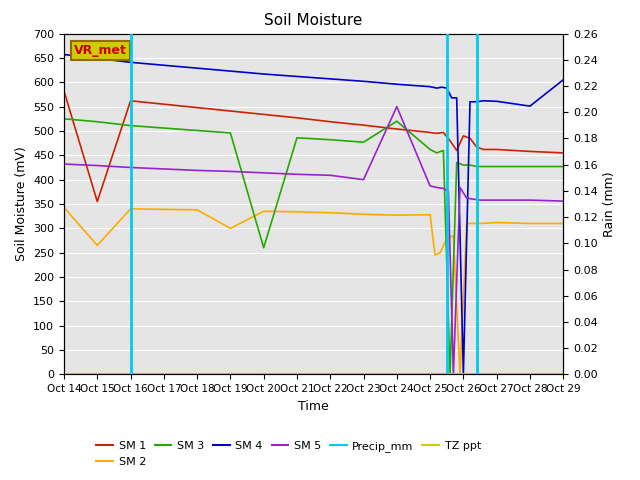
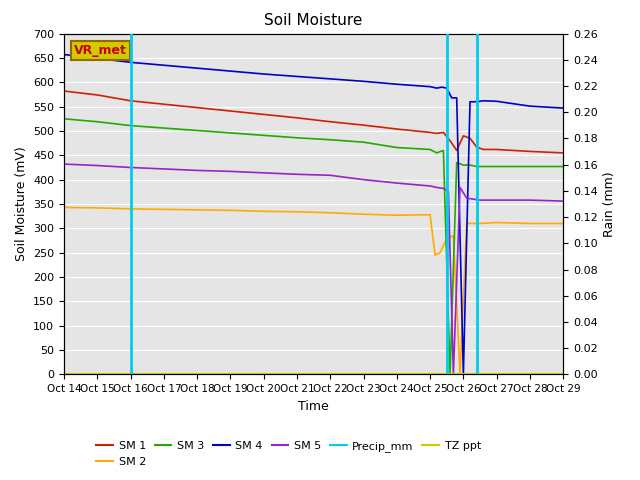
SM 1/Oct 15: 355 -> 574
SM 2/Oct 15: 265 -> 342
SM 2/Oct 19: 300 -> 337
SM 3/Oct 20: 260 -> 491
SM 3/Oct 24: 520 -> 466
SM 5/Oct 24: 550 -> 393
SM 4/Oct 29: 605 -> 547
